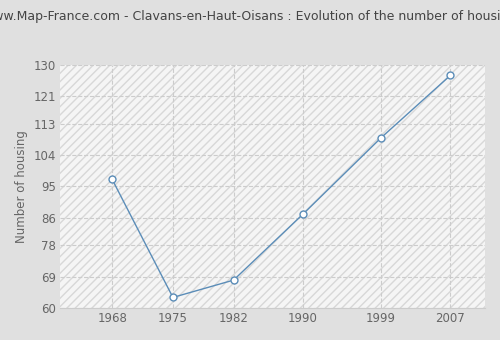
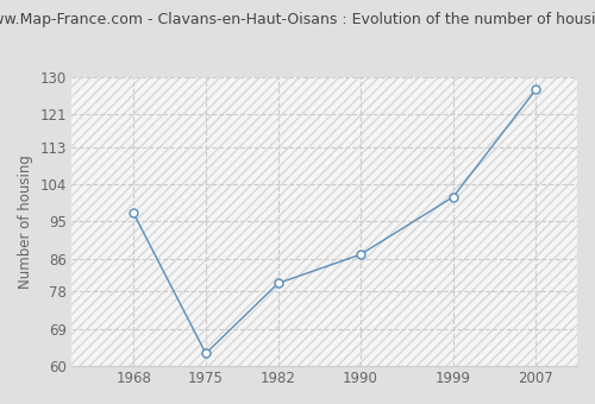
1982: 68 -> 80
1999: 109 -> 101
